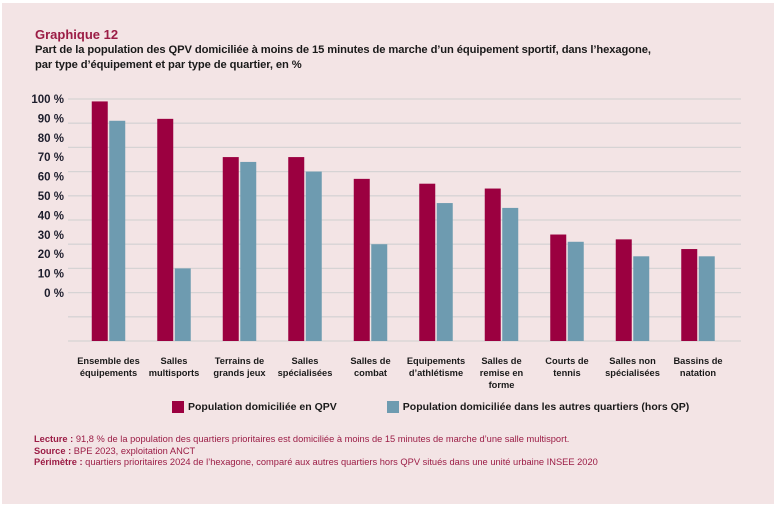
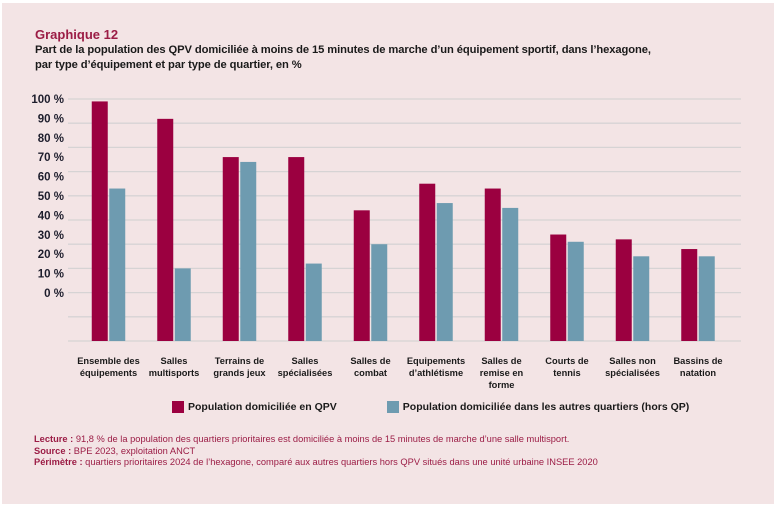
Population domiciliée dans les autres quartiers (hors QP)/Ensemble des équipements: 91% -> 63%
Population domiciliée dans les autres quartiers (hors QP)/Salles spécialisées: 70% -> 32%
Population domiciliée en QPV/Salles de combat: 67% -> 54%
